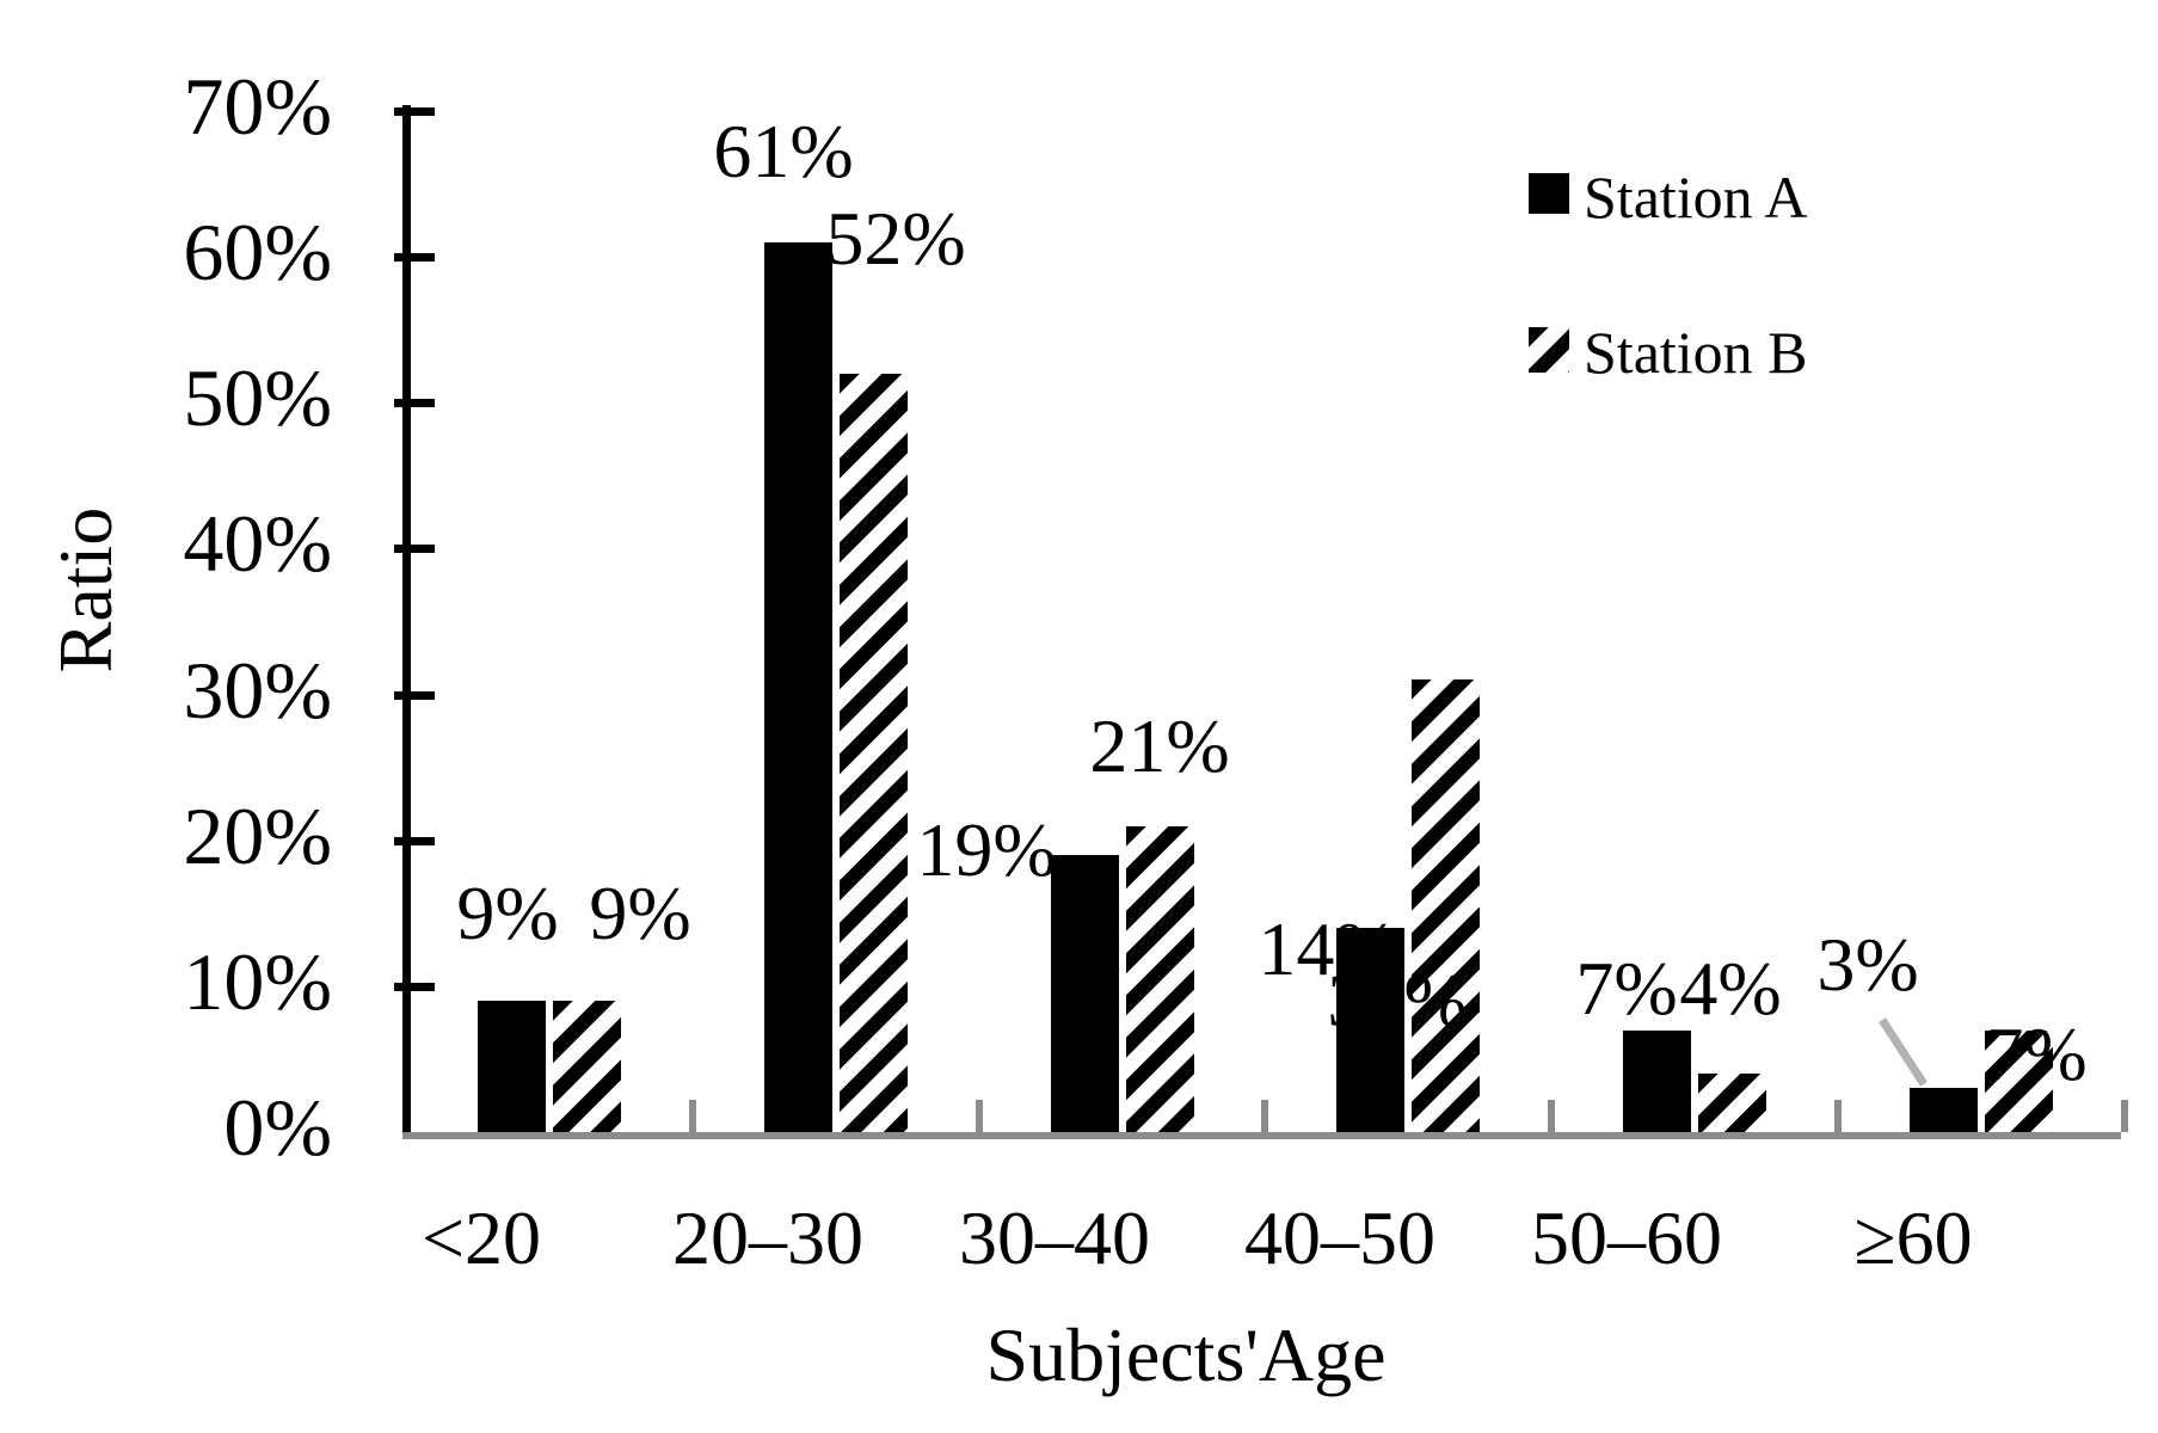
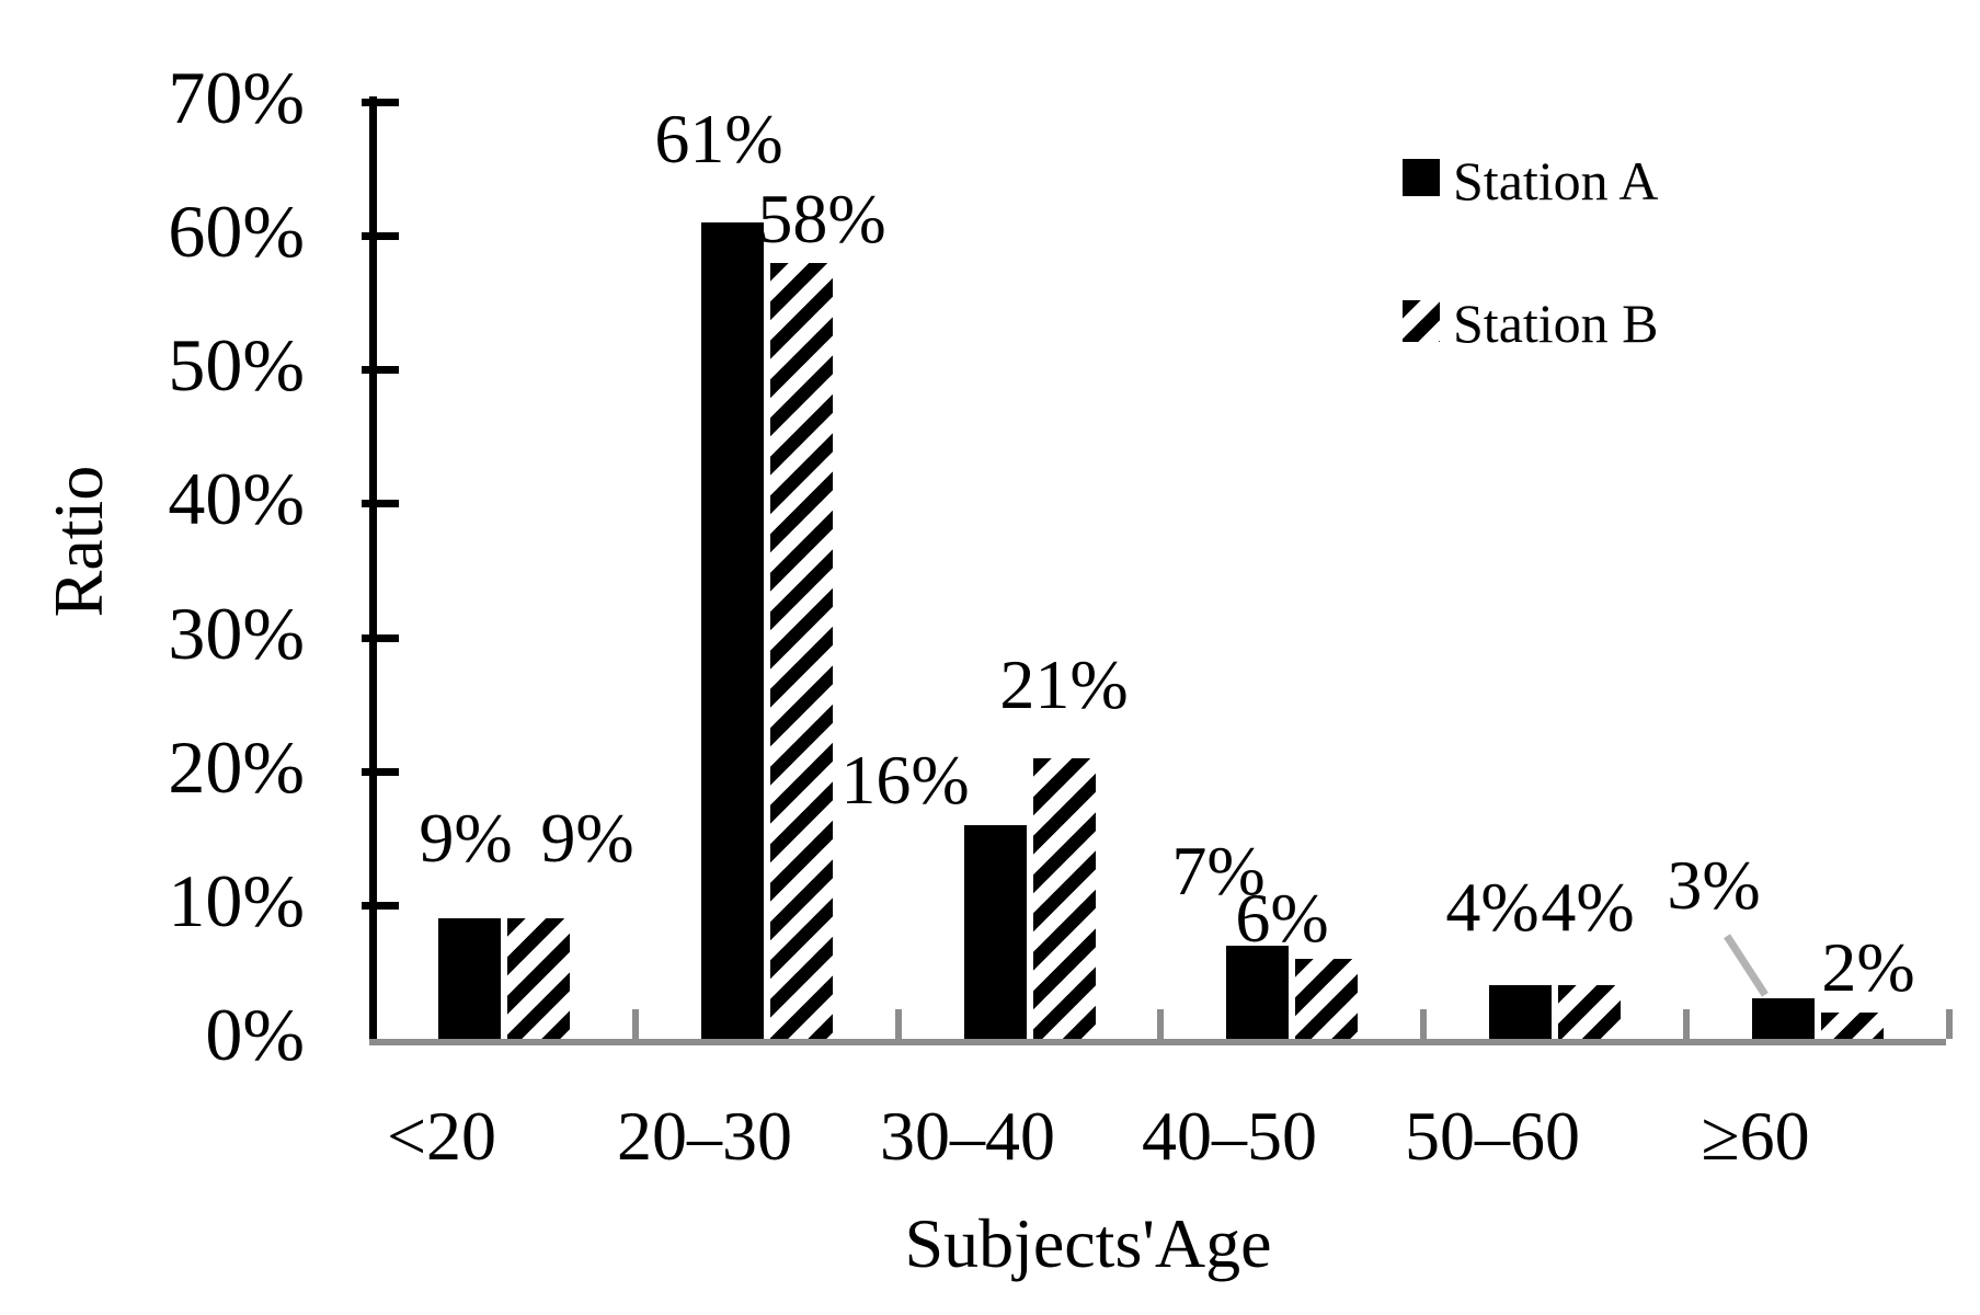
Station B/20–30: 52% -> 58%
Station A/30–40: 19% -> 16%
Station A/40–50: 14% -> 7%
Station B/40–50: 31% -> 6%
Station A/50–60: 7% -> 4%
Station B/≥60: 7% -> 2%
